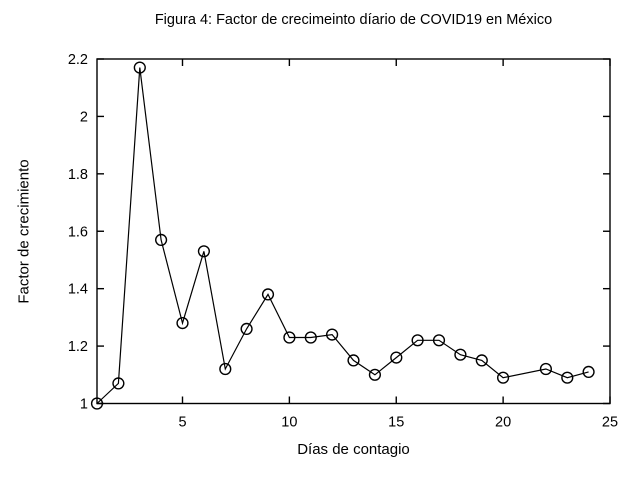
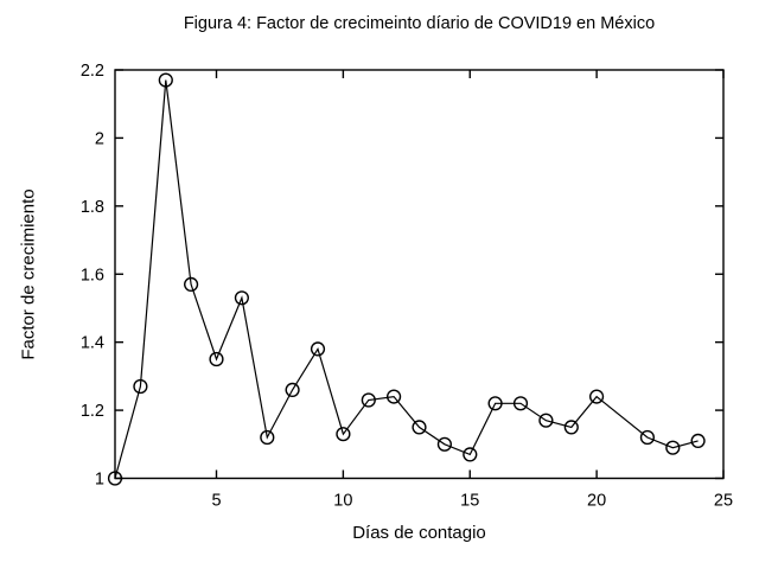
2: 1.07 -> 1.27
5: 1.28 -> 1.35
10: 1.23 -> 1.13
15: 1.16 -> 1.07
20: 1.09 -> 1.24
